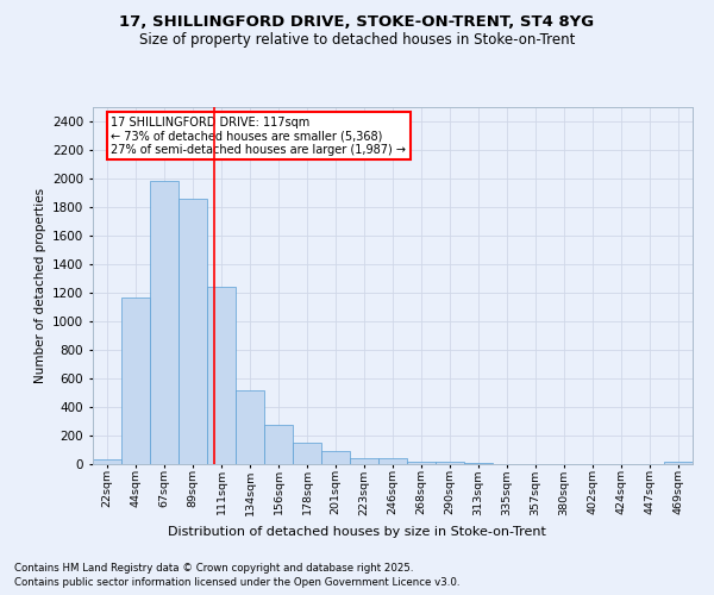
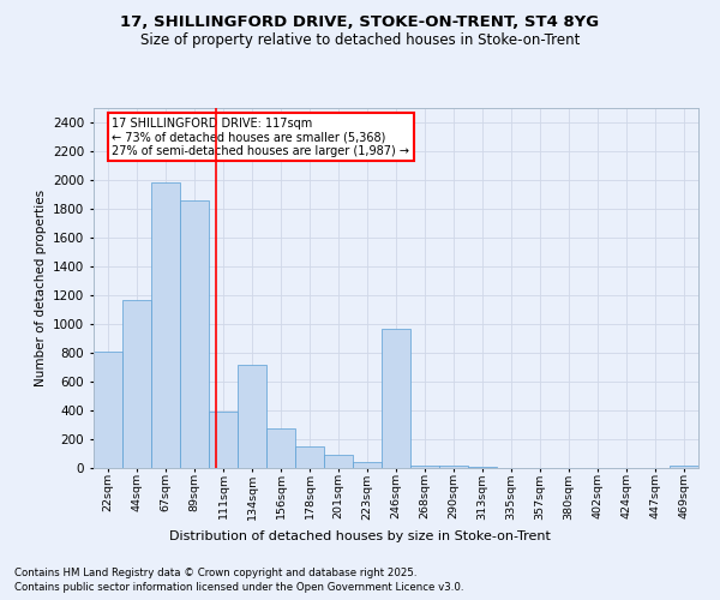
22sqm: 30 -> 810
111sqm: 1240 -> 390
134sqm: 520 -> 720
246sqm: 40 -> 970
